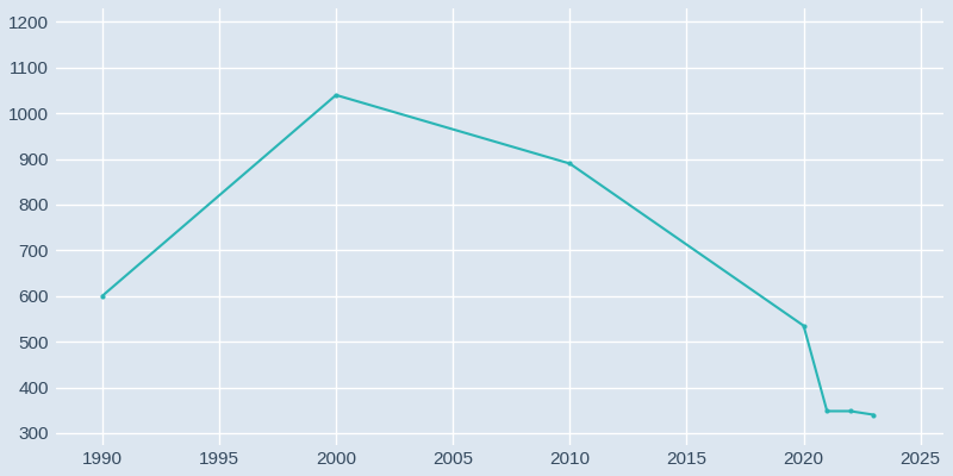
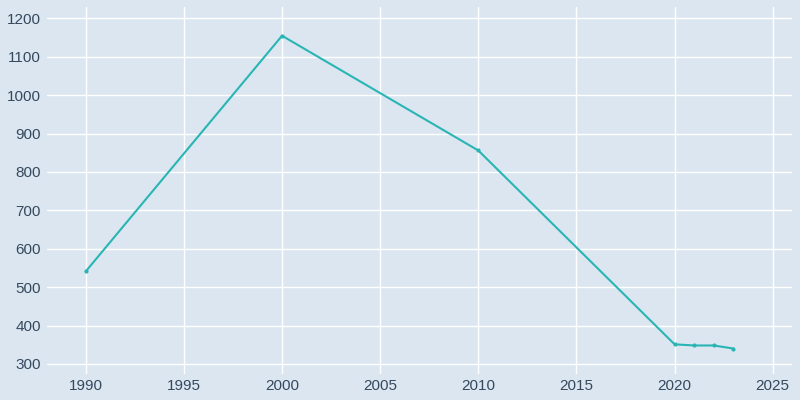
1990: 600 -> 541
2000: 1040 -> 1155
2010: 890 -> 856
2020: 535 -> 351
